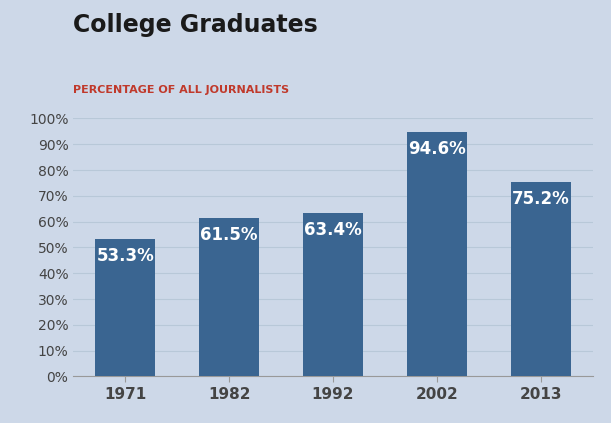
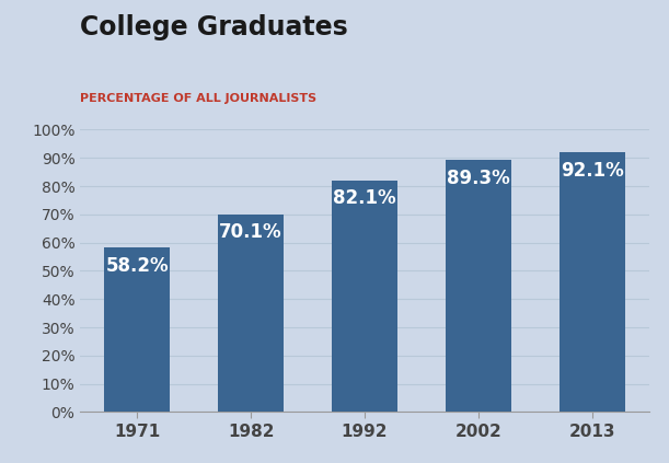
1971: 53.3% -> 58.2%
1982: 61.5% -> 70.1%
1992: 63.4% -> 82.1%
2002: 94.6% -> 89.3%
2013: 75.2% -> 92.1%
